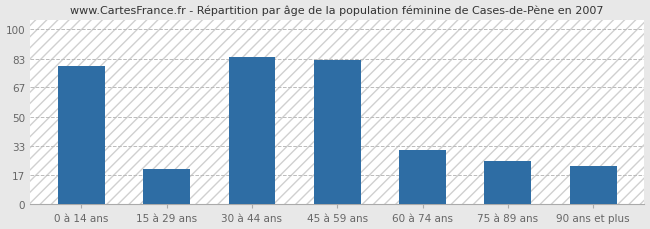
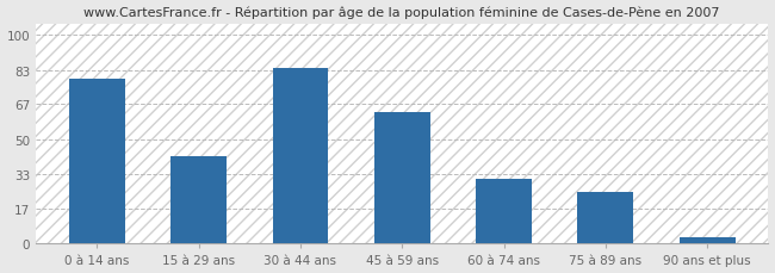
15 à 29 ans: 20 -> 42
45 à 59 ans: 82 -> 63
90 ans et plus: 22 -> 3
